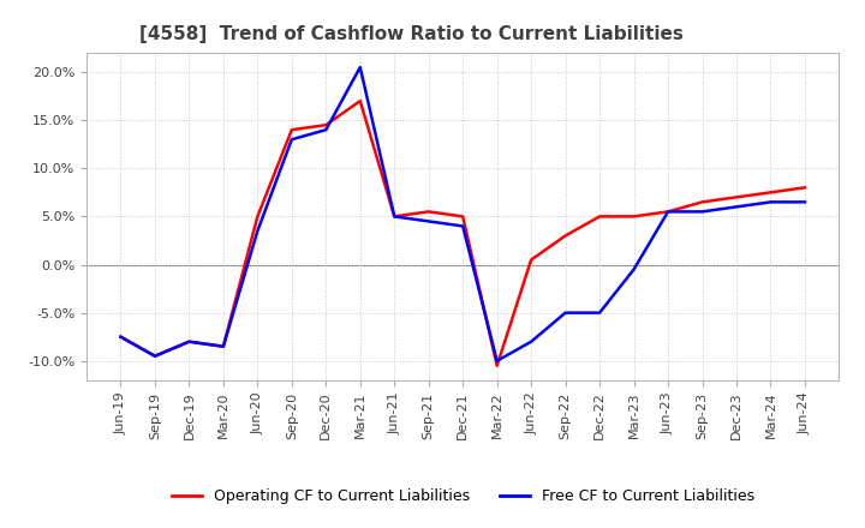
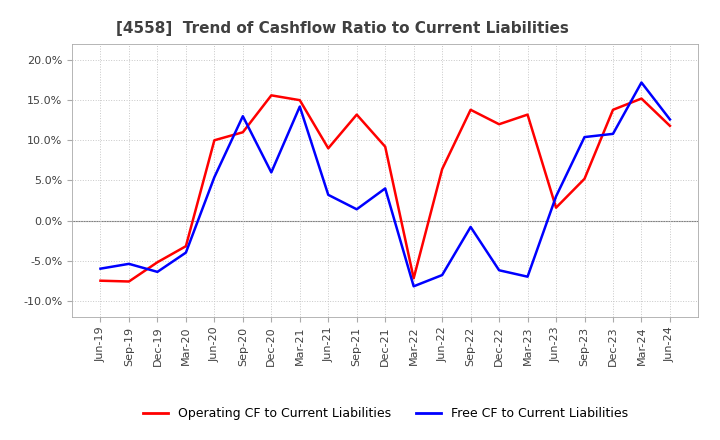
Free CF to Current Liabilities/Jun-19: -7.5% -> -6.0%
Operating CF to Current Liabilities/Sep-19: -9.5% -> -7.6%
Free CF to Current Liabilities/Sep-19: -9.5% -> -5.4%
Operating CF to Current Liabilities/Dec-19: -8.0% -> -5.2%
Free CF to Current Liabilities/Dec-19: -8.0% -> -6.4%
Operating CF to Current Liabilities/Mar-20: -8.5% -> -3.2%
Free CF to Current Liabilities/Mar-20: -8.5% -> -4.0%
Operating CF to Current Liabilities/Jun-20: 5.0% -> 10.0%
Free CF to Current Liabilities/Jun-20: 3.5% -> 5.4%
Operating CF to Current Liabilities/Sep-20: 14.0% -> 11.0%
Operating CF to Current Liabilities/Dec-20: 14.5% -> 15.6%
Free CF to Current Liabilities/Dec-20: 14.0% -> 6.0%
Operating CF to Current Liabilities/Mar-21: 17.0% -> 15.0%
Free CF to Current Liabilities/Mar-21: 20.5% -> 14.2%
Operating CF to Current Liabilities/Jun-21: 5.0% -> 9.0%
Free CF to Current Liabilities/Jun-21: 5.0% -> 3.2%
Operating CF to Current Liabilities/Sep-21: 5.5% -> 13.2%
Free CF to Current Liabilities/Sep-21: 4.5% -> 1.4%
Operating CF to Current Liabilities/Dec-21: 5.0% -> 9.2%
Operating CF to Current Liabilities/Mar-22: -10.5% -> -7.2%
Free CF to Current Liabilities/Mar-22: -10.0% -> -8.2%
Operating CF to Current Liabilities/Jun-22: 0.5% -> 6.4%
Free CF to Current Liabilities/Jun-22: -8.0% -> -6.8%
Operating CF to Current Liabilities/Sep-22: 3.0% -> 13.8%
Free CF to Current Liabilities/Sep-22: -5.0% -> -0.8%
Operating CF to Current Liabilities/Dec-22: 5.0% -> 12.0%
Free CF to Current Liabilities/Dec-22: -5.0% -> -6.2%
Operating CF to Current Liabilities/Mar-23: 5.0% -> 13.2%
Free CF to Current Liabilities/Mar-23: -0.5% -> -7.0%
Operating CF to Current Liabilities/Jun-23: 5.5% -> 1.6%
Free CF to Current Liabilities/Jun-23: 5.5% -> 3.0%
Operating CF to Current Liabilities/Sep-23: 6.5% -> 5.2%
Free CF to Current Liabilities/Sep-23: 5.5% -> 10.4%
Operating CF to Current Liabilities/Dec-23: 7.0% -> 13.8%
Free CF to Current Liabilities/Dec-23: 6.0% -> 10.8%
Operating CF to Current Liabilities/Mar-24: 7.5% -> 15.2%
Free CF to Current Liabilities/Mar-24: 6.5% -> 17.2%
Operating CF to Current Liabilities/Jun-24: 8.0% -> 11.8%
Free CF to Current Liabilities/Jun-24: 6.5% -> 12.6%
